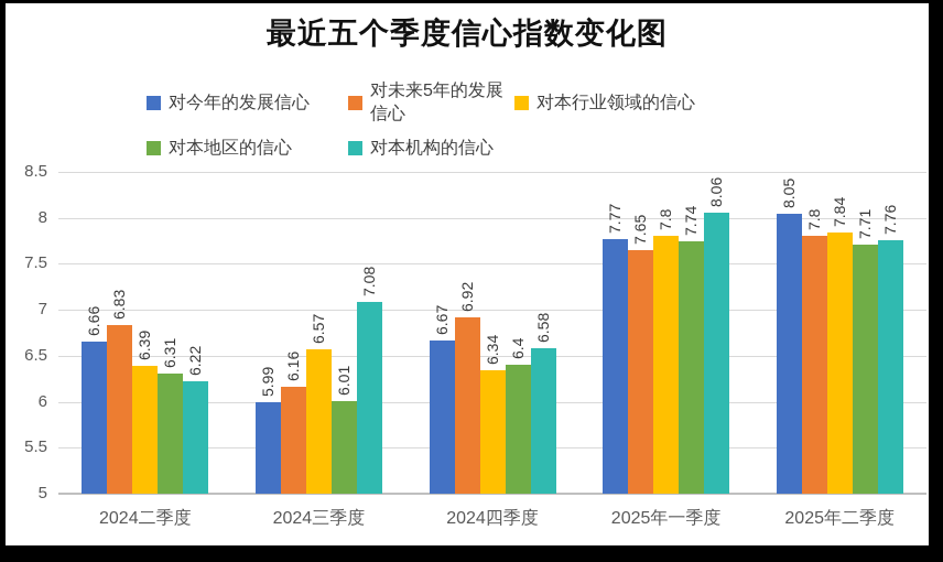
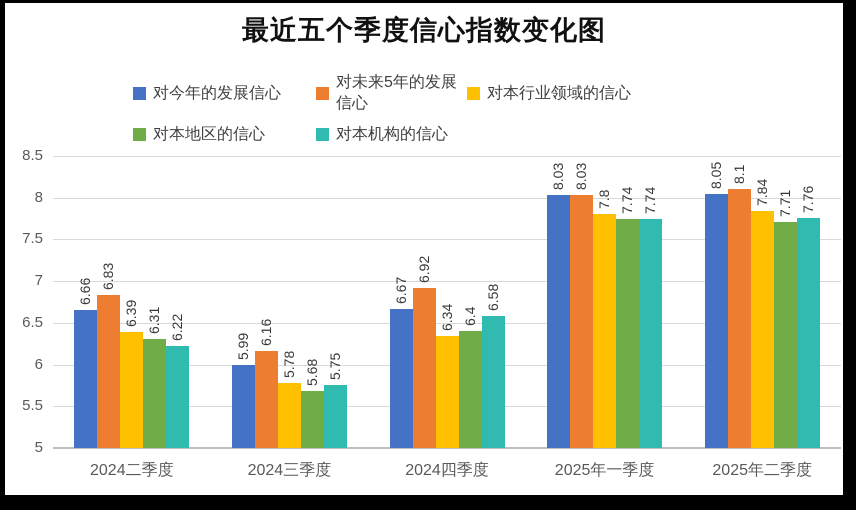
对本行业领域的信心/2024三季度: 6.57 -> 5.78
对本地区的信心/2024三季度: 6.01 -> 5.68
对本机构的信心/2024三季度: 7.08 -> 5.75
对今年的发展信心/2025年一季度: 7.77 -> 8.03
对未来5年的发展信心/2025年一季度: 7.65 -> 8.03
对本机构的信心/2025年一季度: 8.06 -> 7.74
对未来5年的发展信心/2025年二季度: 7.8 -> 8.1
